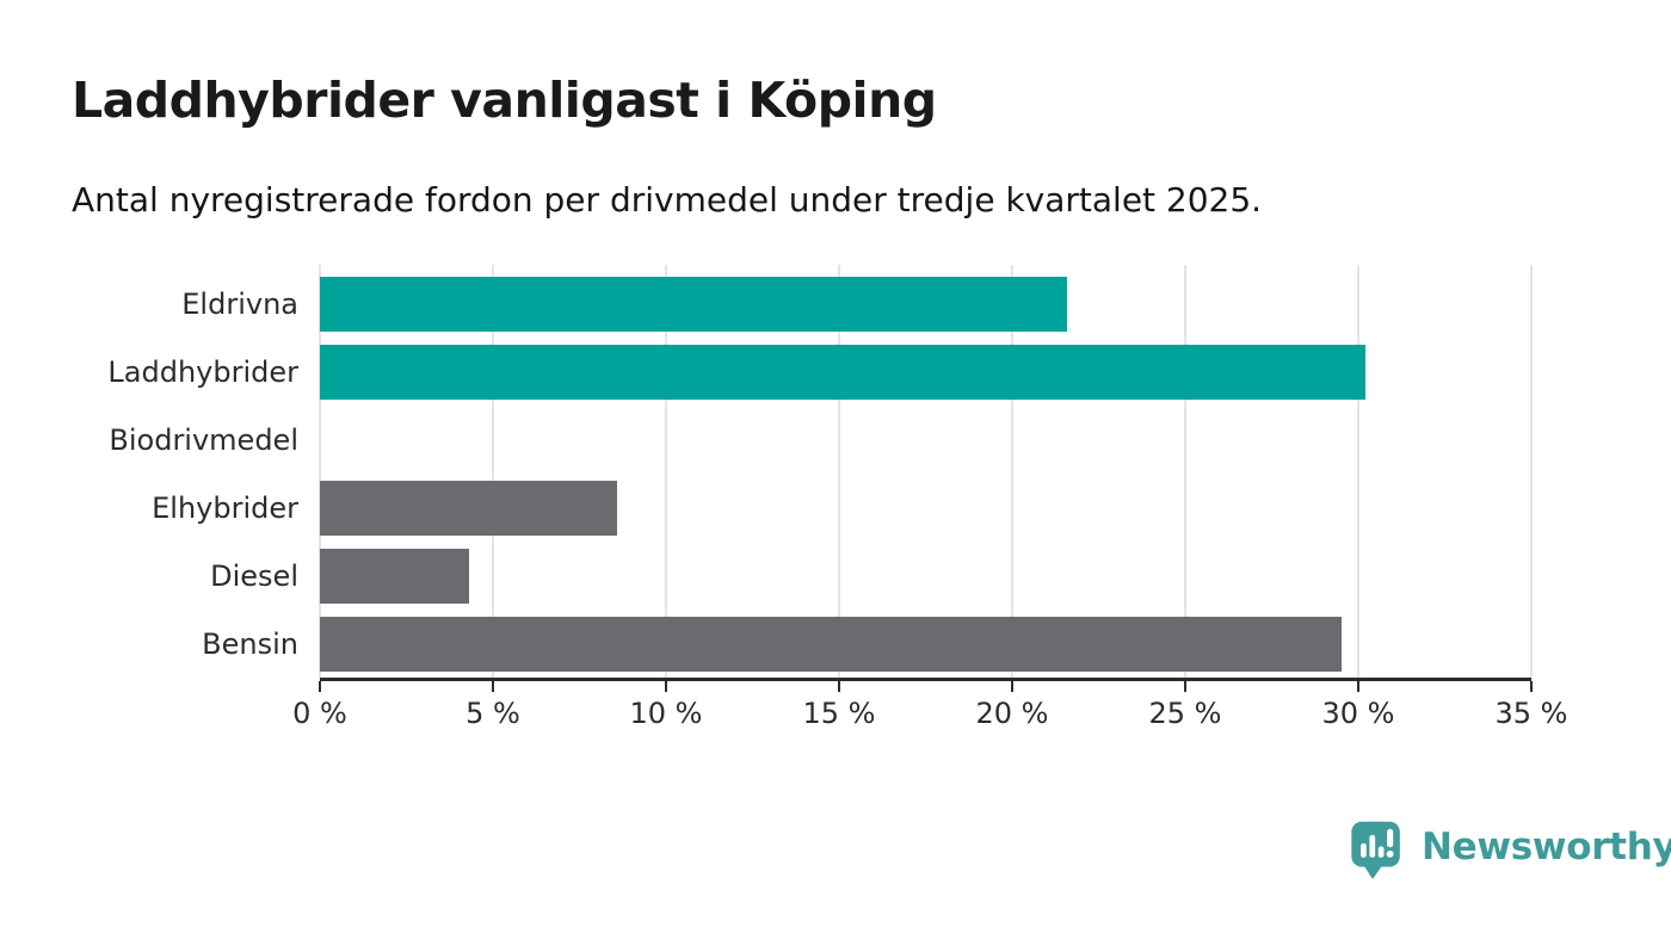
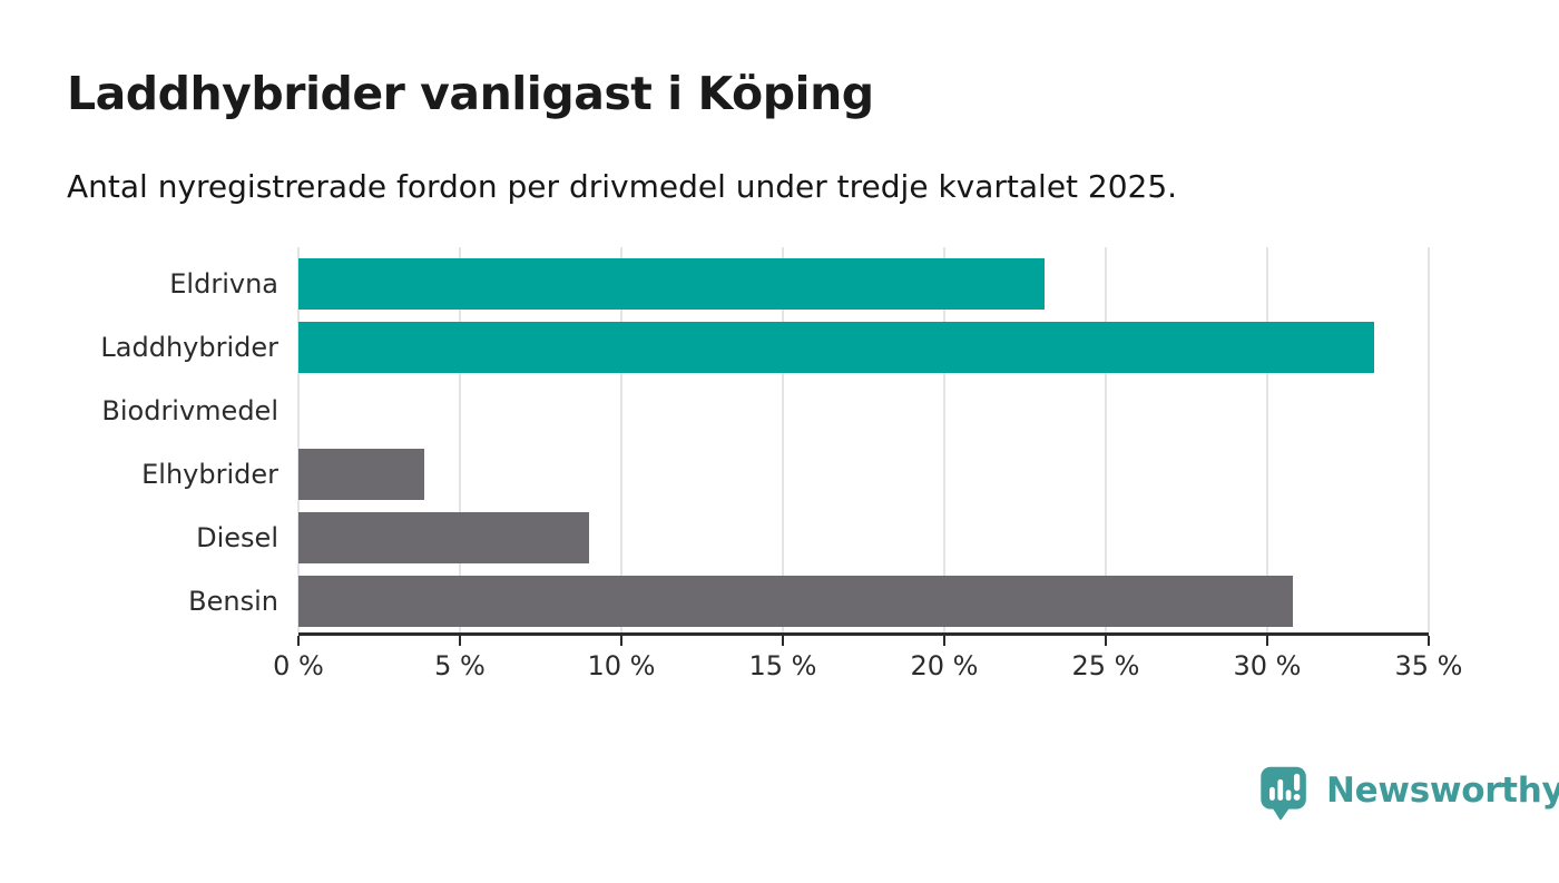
Eldrivna: 21.6% -> 23.1%
Laddhybrider: 30.2% -> 33.3%
Elhybrider: 8.6% -> 3.9%
Diesel: 4.3% -> 9.0%
Bensin: 29.5% -> 30.8%
